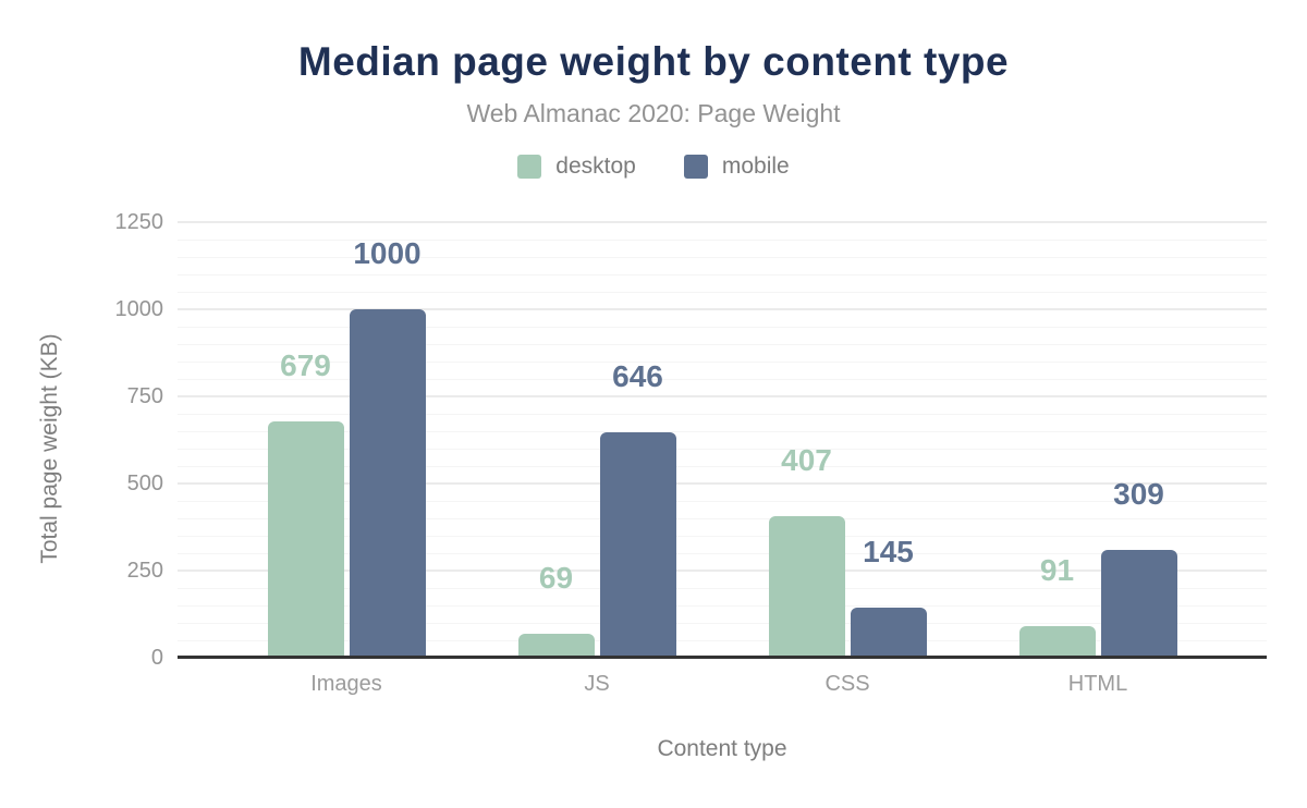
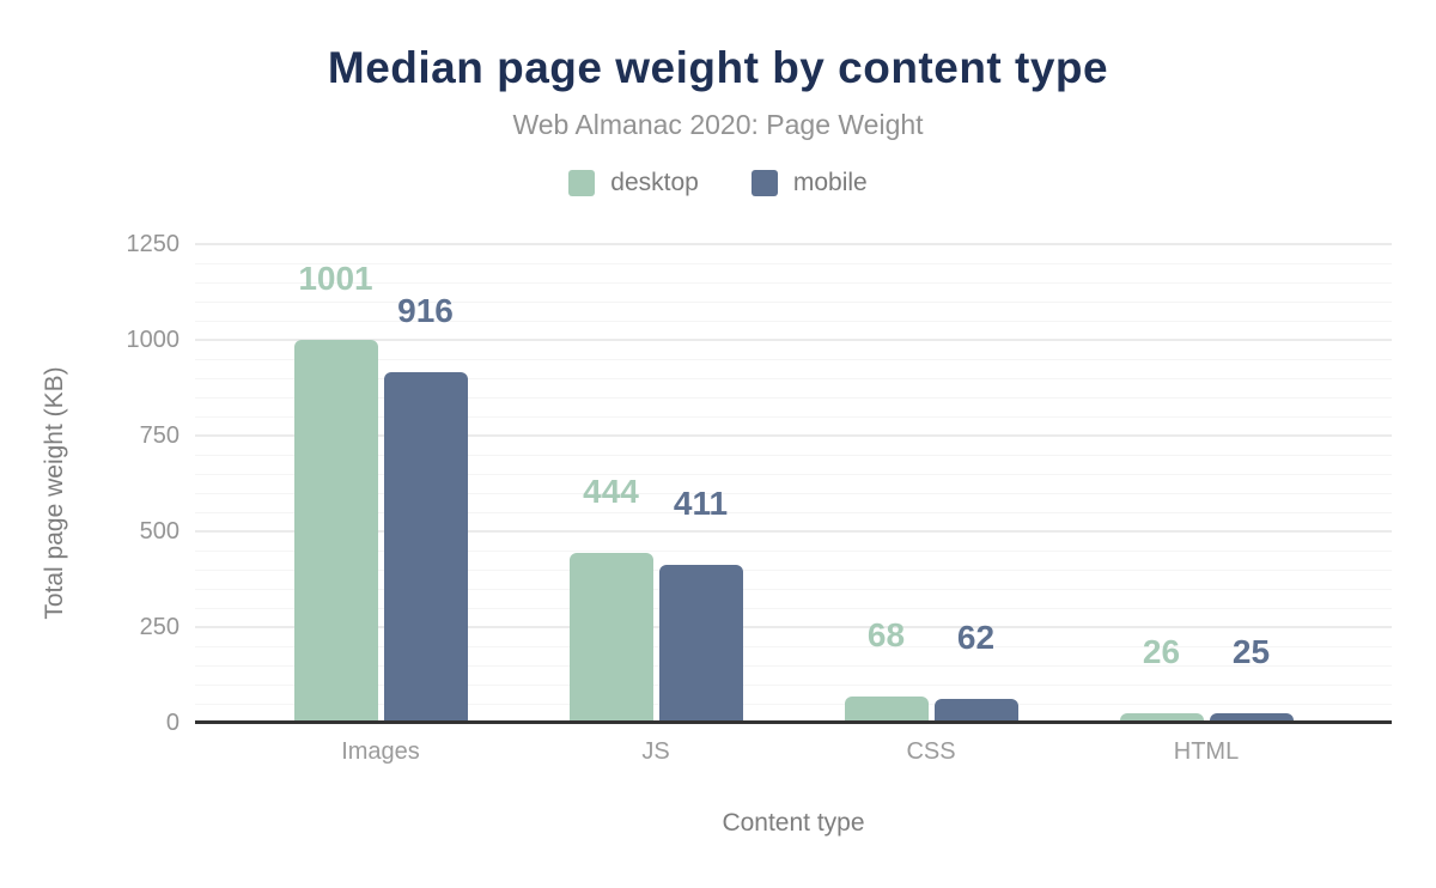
desktop/Images: 679 -> 1001
mobile/Images: 1000 -> 916
desktop/JS: 69 -> 444
mobile/JS: 646 -> 411
desktop/CSS: 407 -> 68
mobile/CSS: 145 -> 62
desktop/HTML: 91 -> 26
mobile/HTML: 309 -> 25
